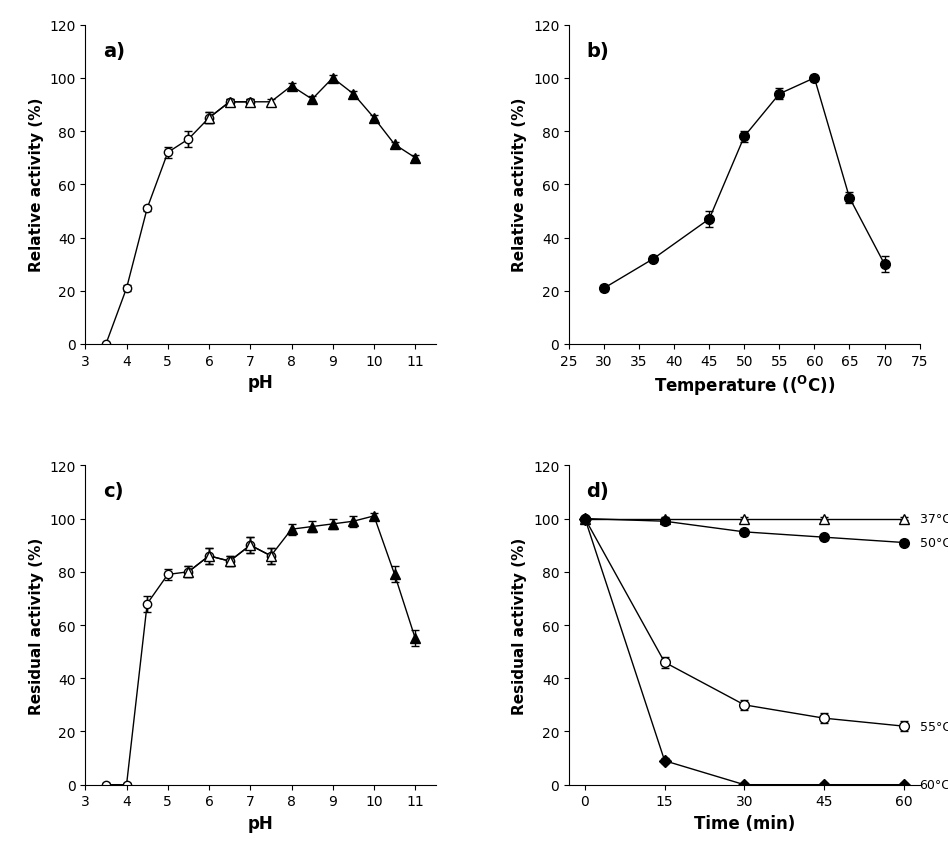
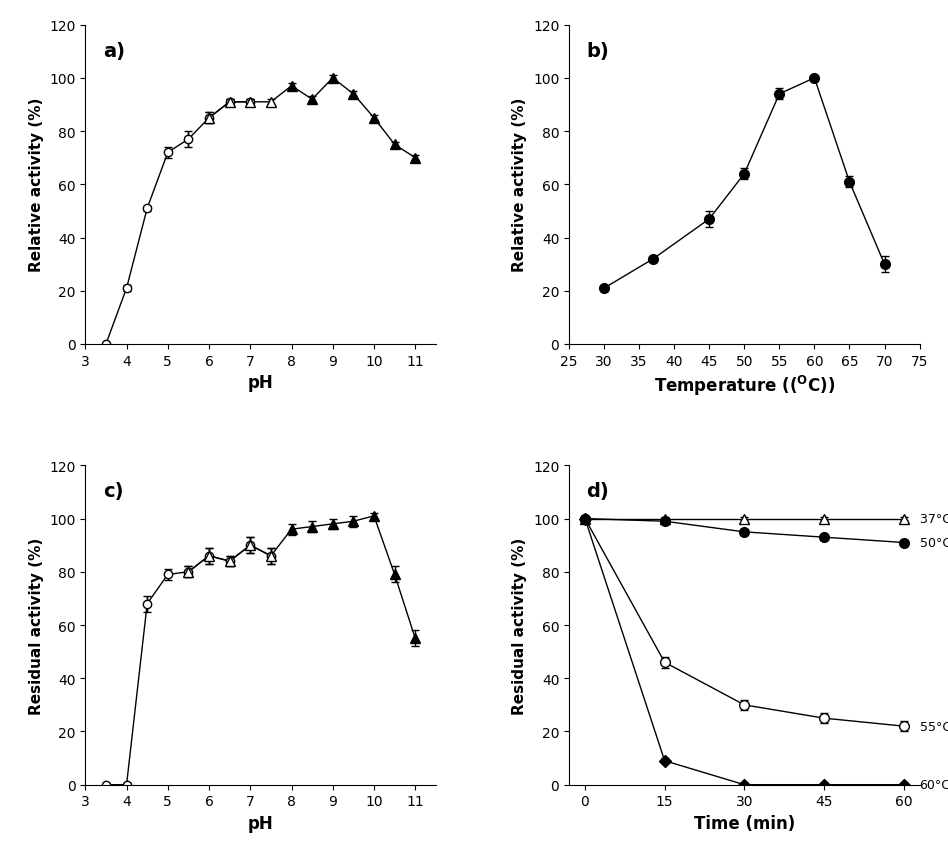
50: 78 -> 64
65: 55 -> 61
